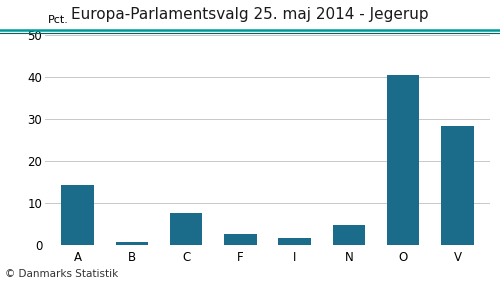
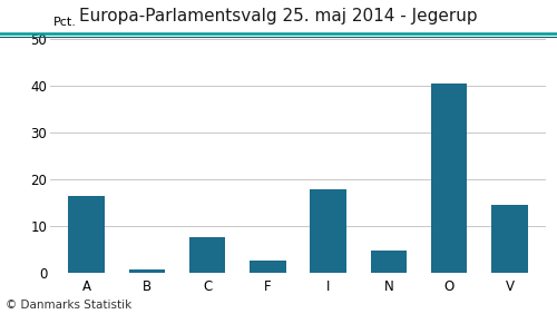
A: 14.3 -> 16.5
I: 1.8 -> 18.0
V: 28.4 -> 14.5
